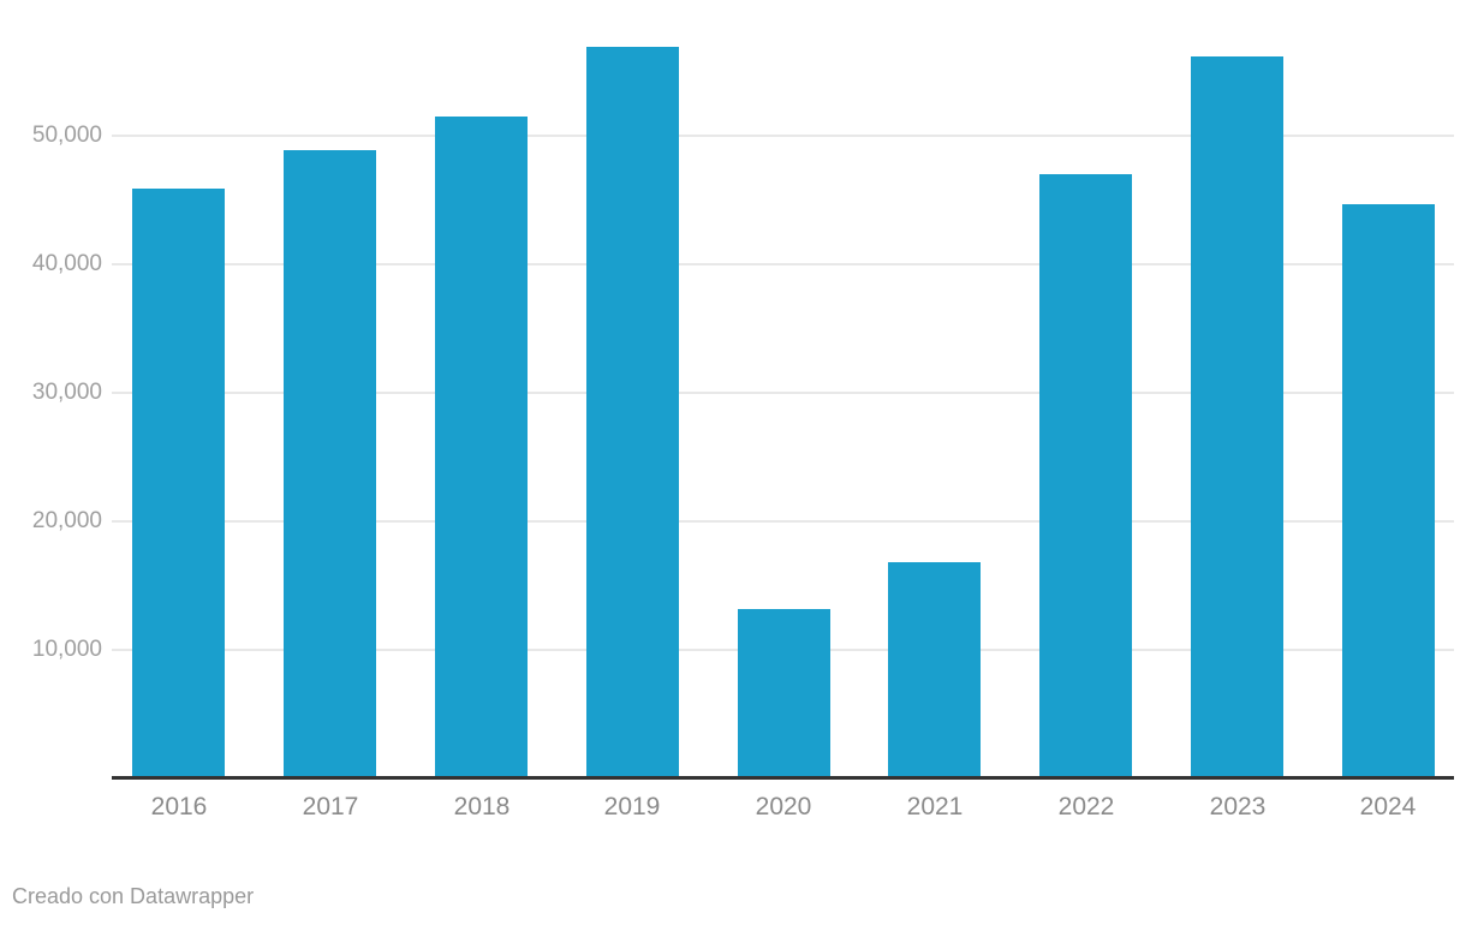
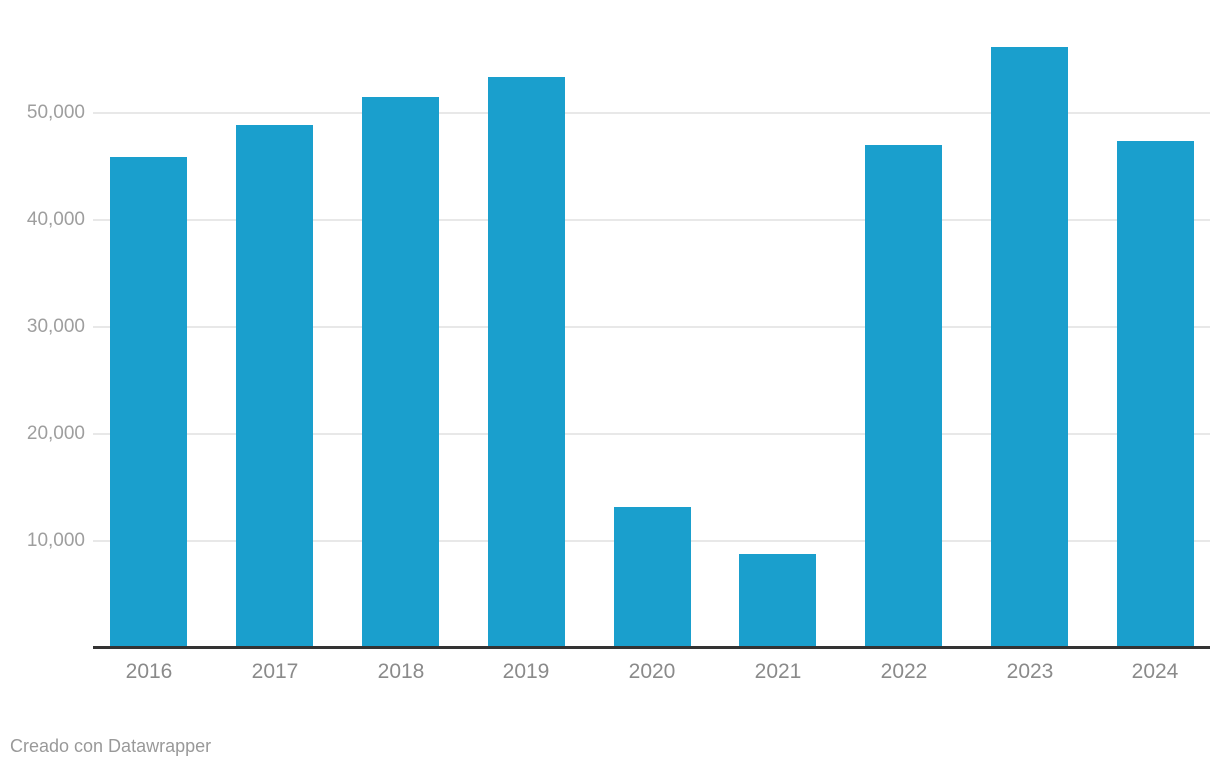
2019: 56900 -> 53400
2021: 16800 -> 8800
2024: 44700 -> 47400
